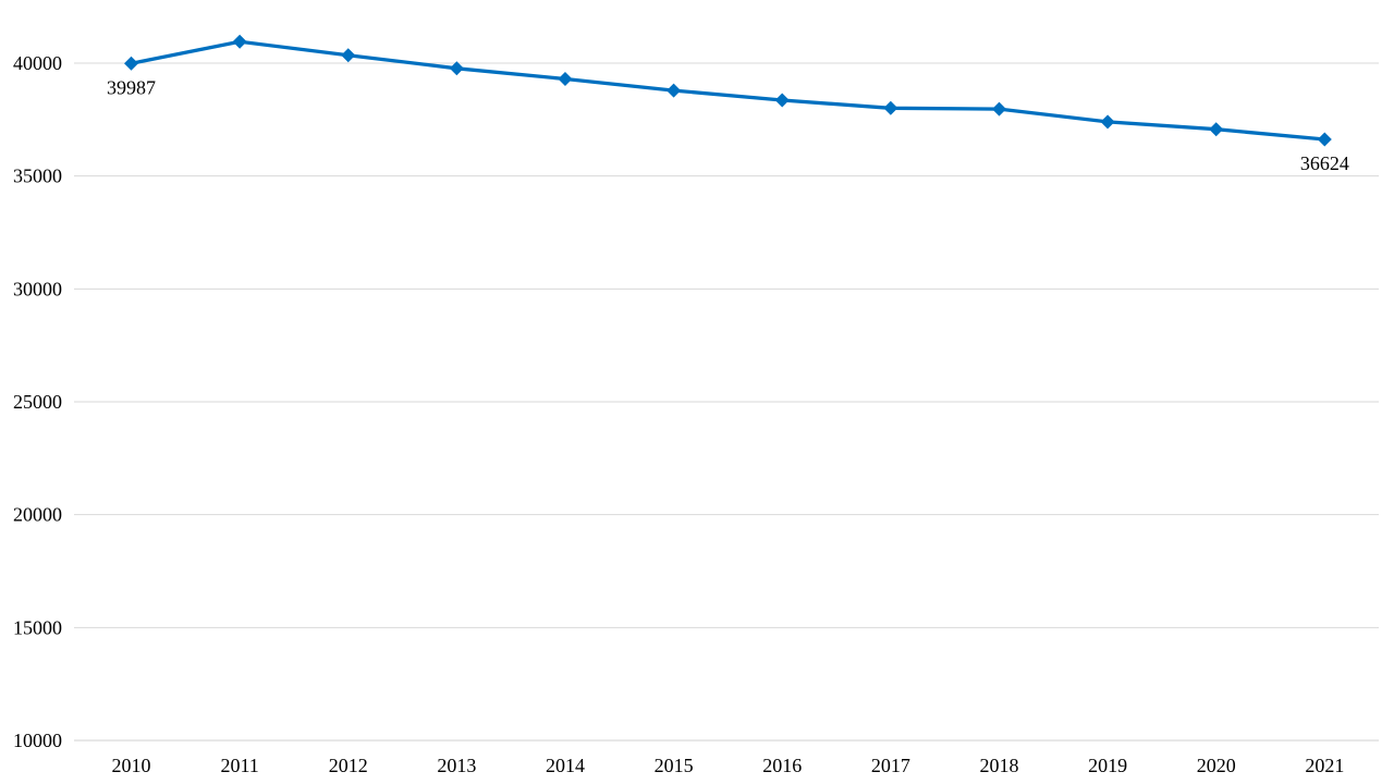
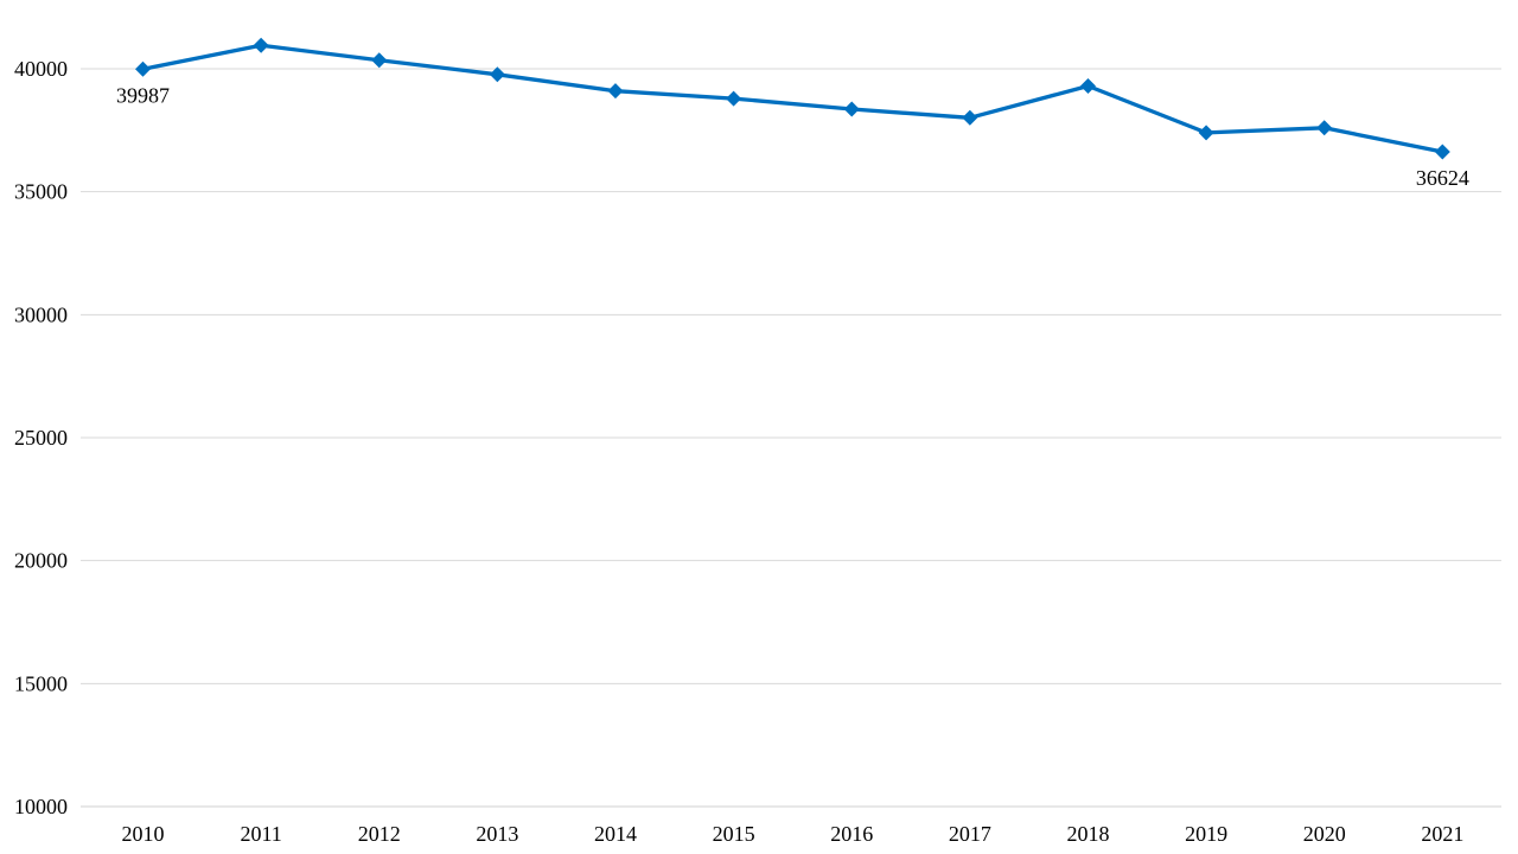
2014: 39300 -> 39100
2018: 38000 -> 39300
2020: 37100 -> 37600
